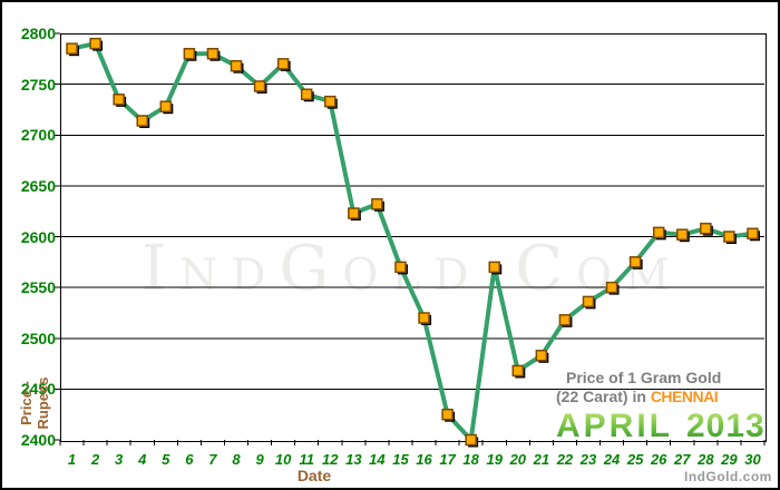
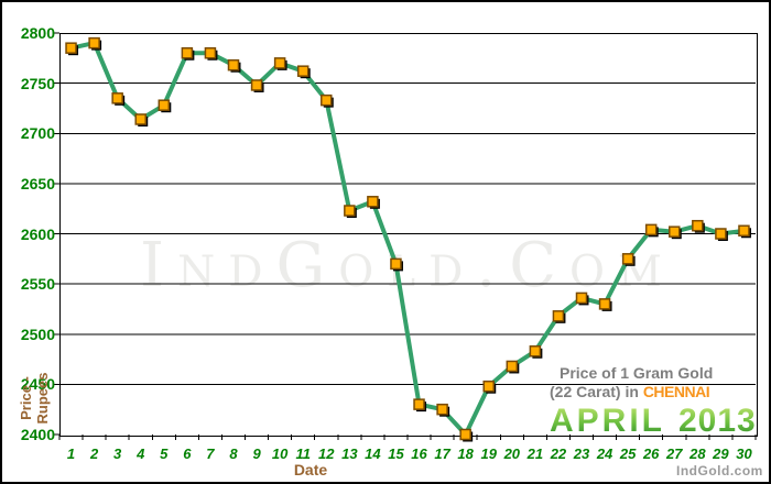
11: 2740 -> 2760
16: 2520 -> 2430
19: 2570 -> 2450
24: 2550 -> 2530
